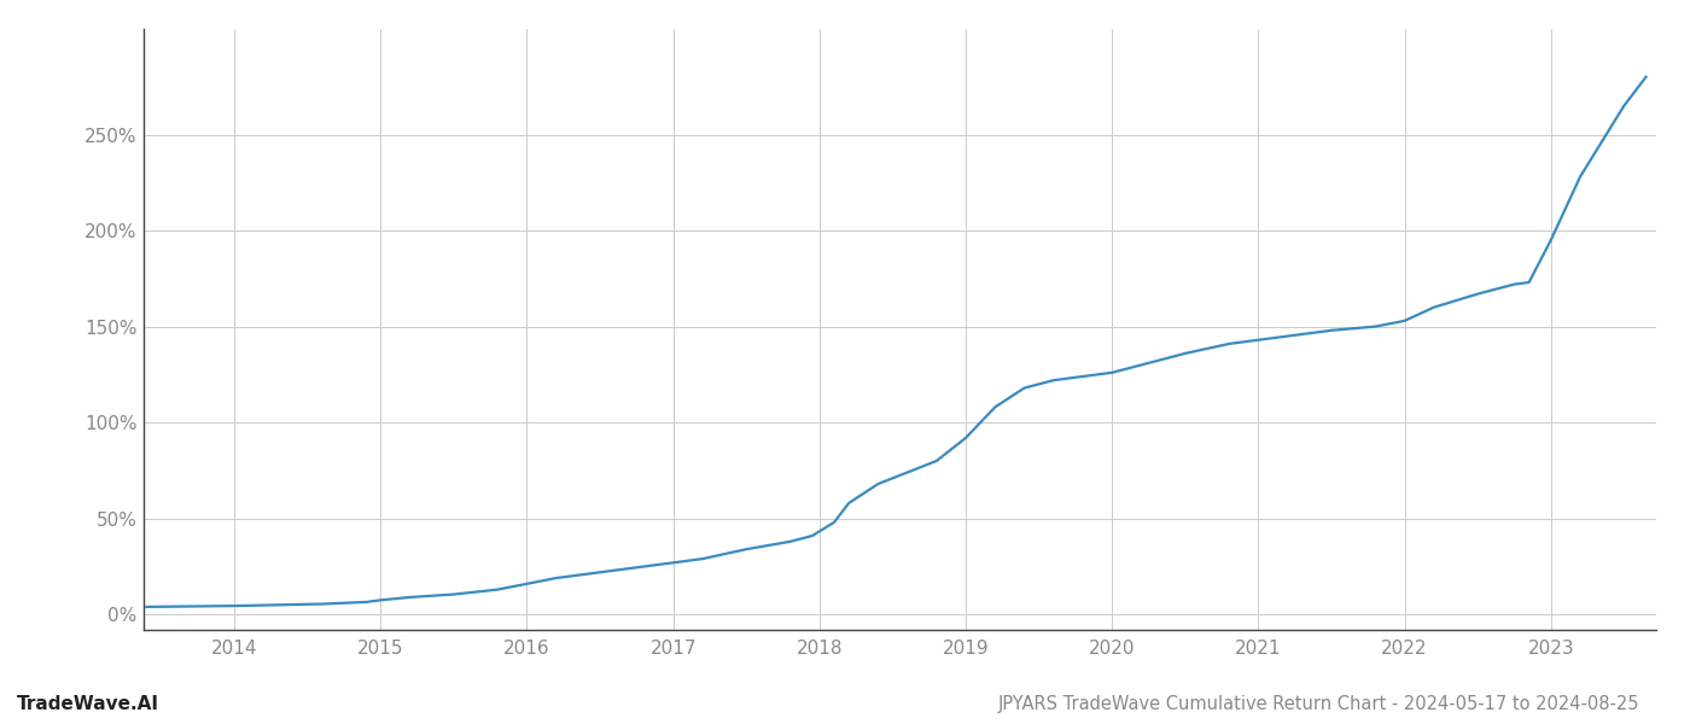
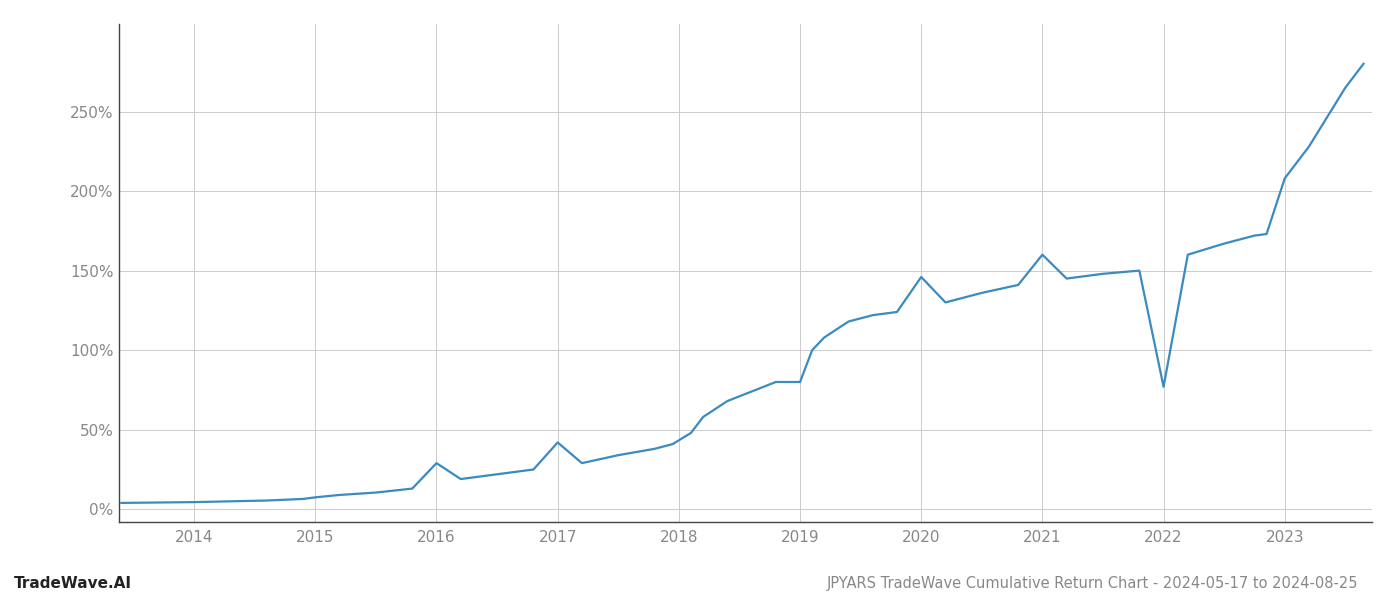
2016: 16% -> 29%
2017: 27% -> 42%
2019: 92% -> 80%
2020: 126% -> 146%
2021: 143% -> 160%
2022: 153% -> 77%
2023: 195% -> 208%
